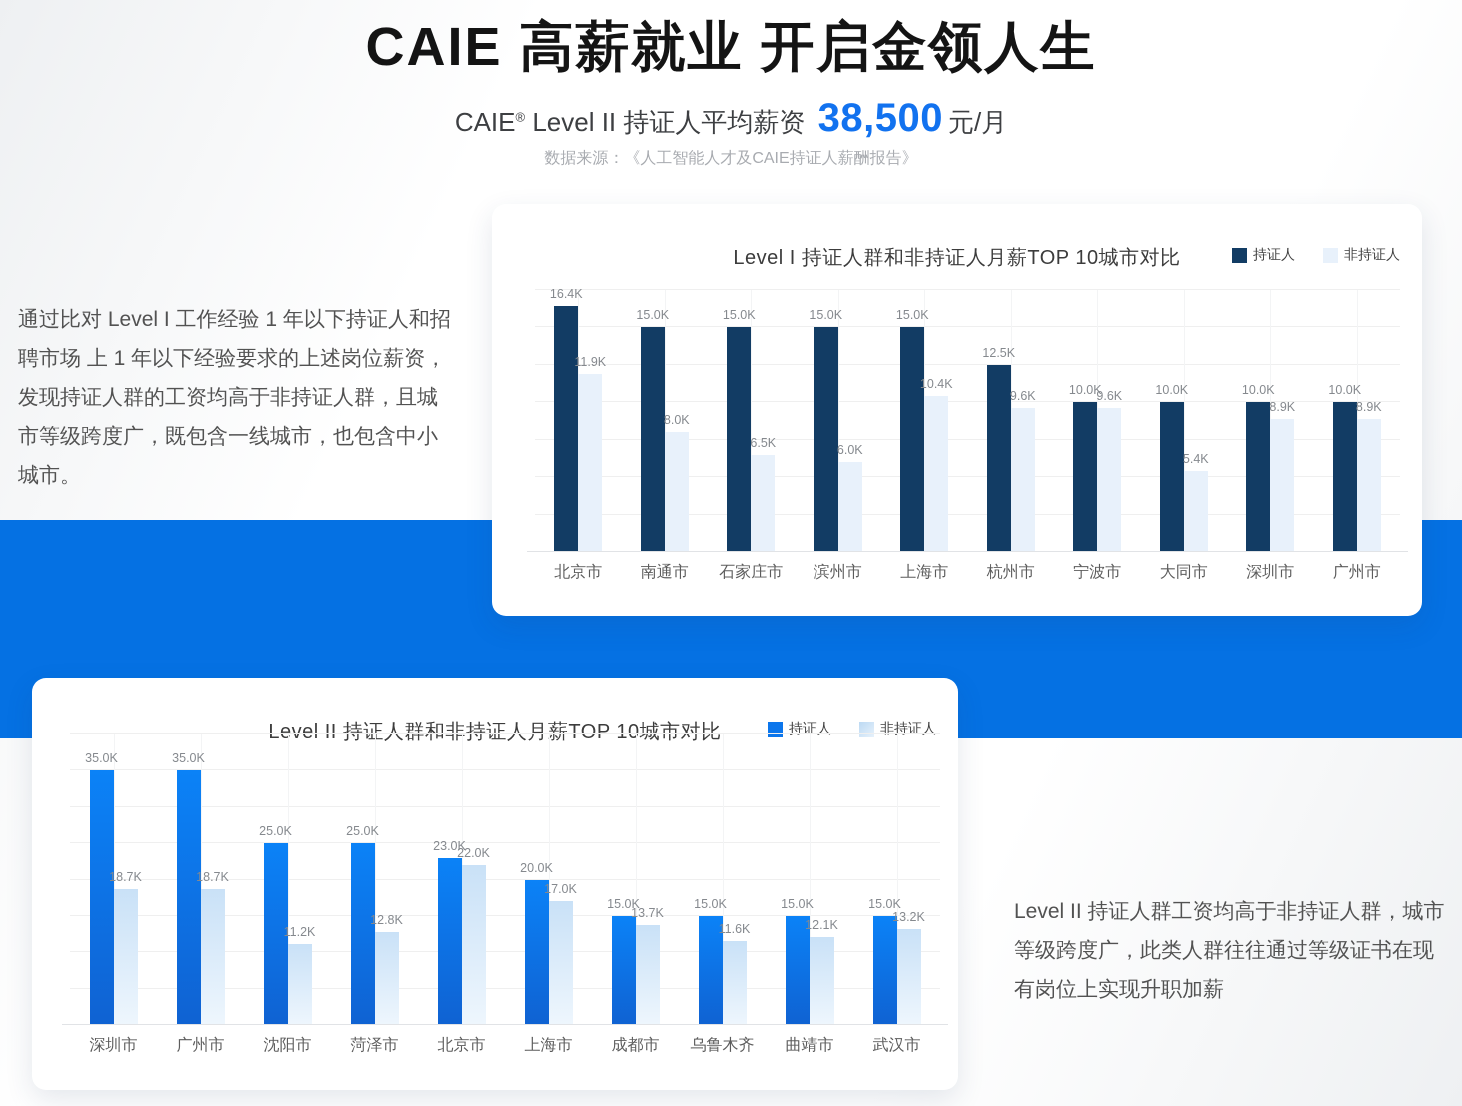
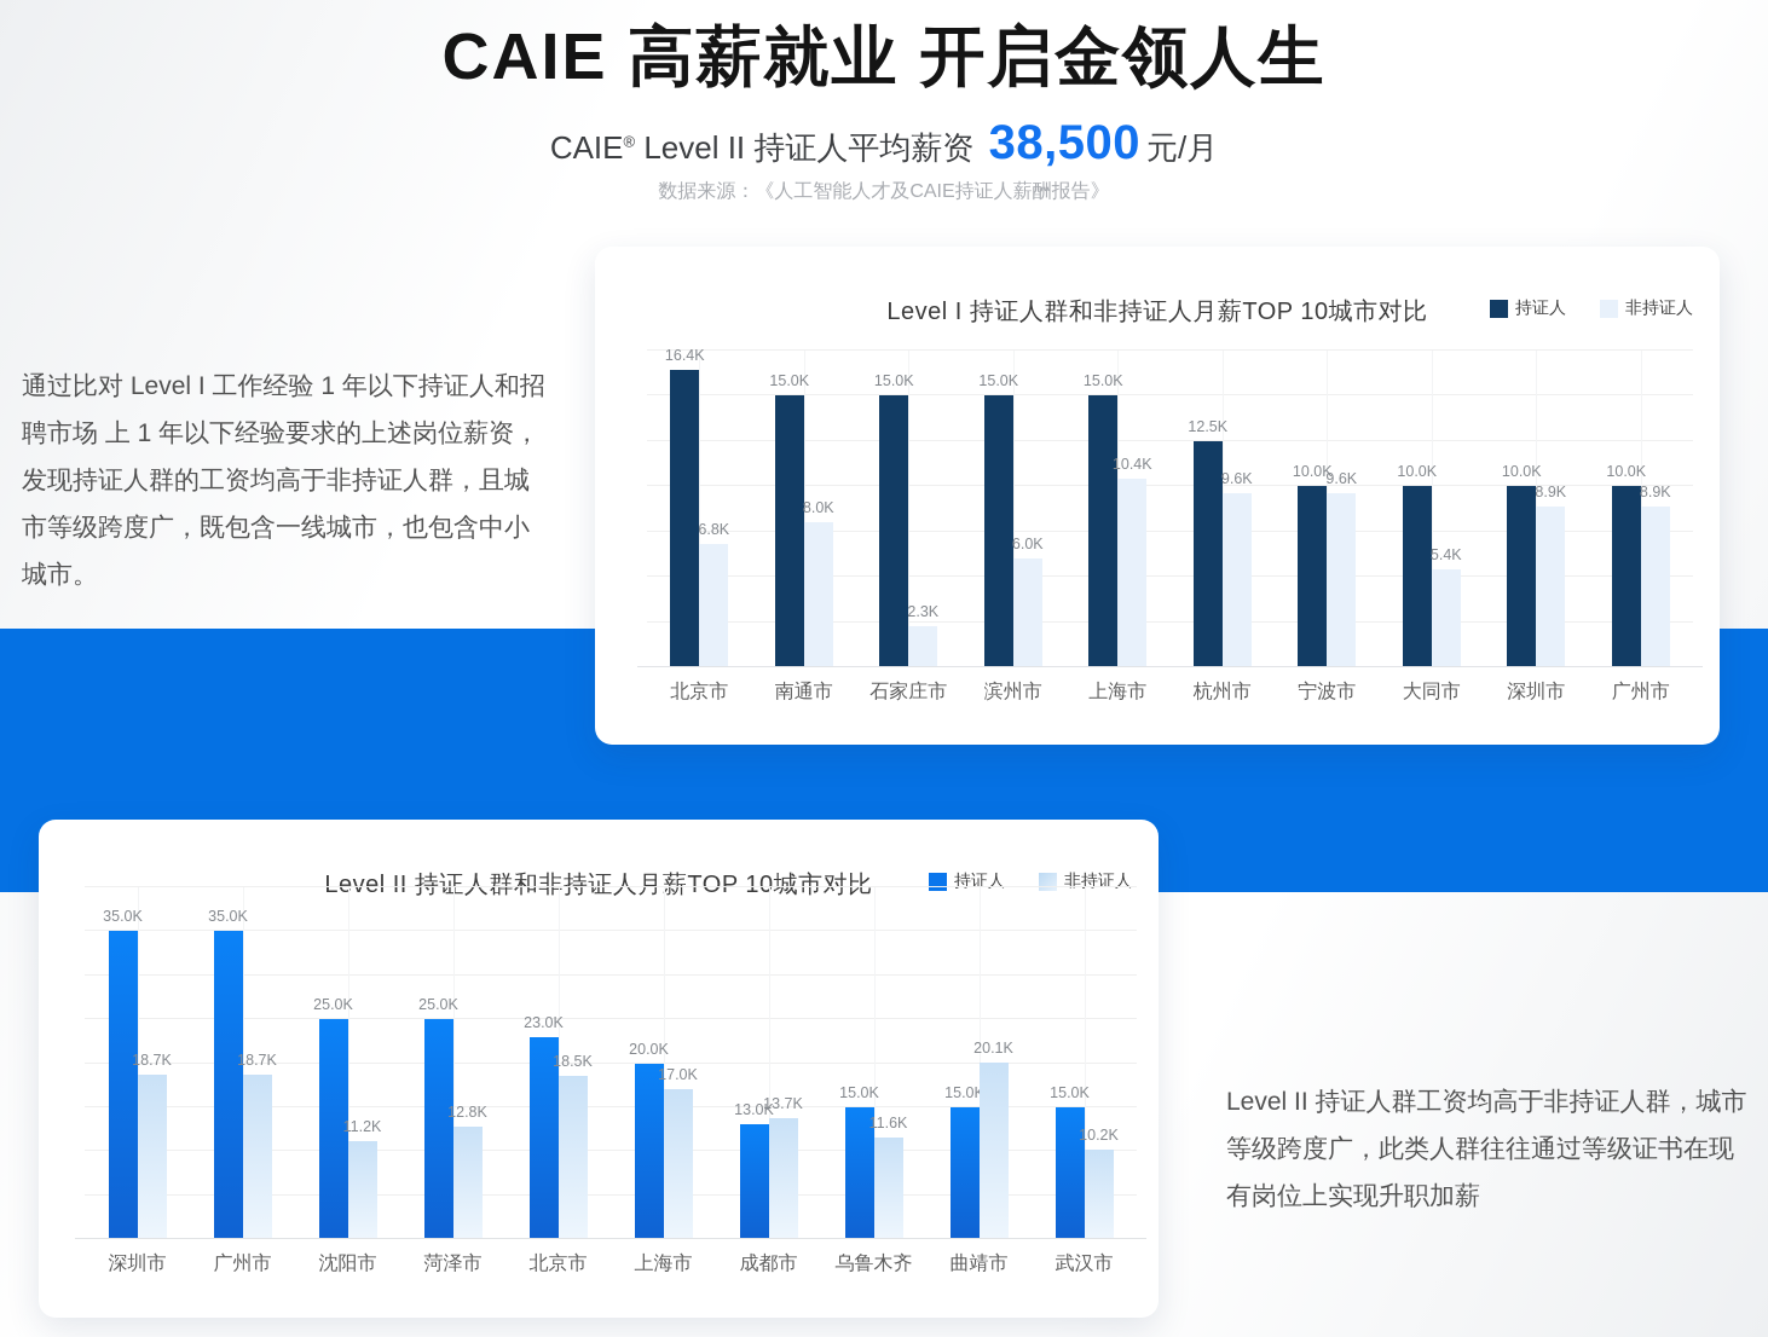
Level I 持证人群和非持证人月薪TOP 10城市对比/非持证人/北京市: 11.9K -> 6.8K
Level I 持证人群和非持证人月薪TOP 10城市对比/非持证人/石家庄市: 6.5K -> 2.3K
Level II 持证人群和非持证人月薪TOP 10城市对比/非持证人/北京市: 22.0K -> 18.5K
Level II 持证人群和非持证人月薪TOP 10城市对比/持证人/成都市: 15.0K -> 13.0K
Level II 持证人群和非持证人月薪TOP 10城市对比/非持证人/曲靖市: 12.1K -> 20.1K
Level II 持证人群和非持证人月薪TOP 10城市对比/非持证人/武汉市: 13.2K -> 10.2K
